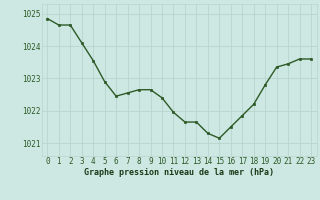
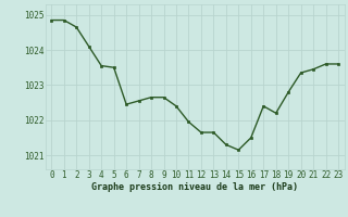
1: 1024.65 -> 1024.85
5: 1022.90 -> 1023.50
17: 1021.85 -> 1022.40
